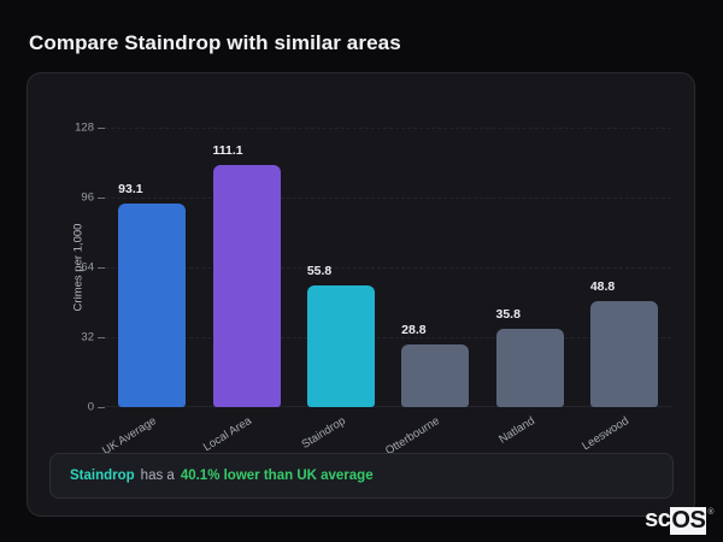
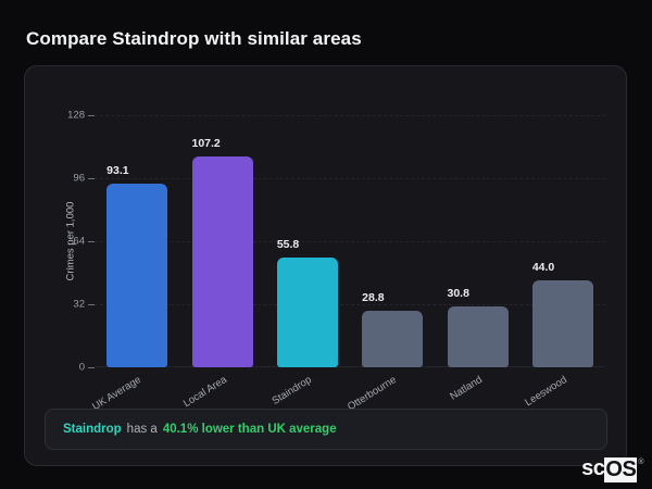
Local Area: 111.1 -> 107.2
Natland: 35.8 -> 30.8
Leeswood: 48.8 -> 44.0
